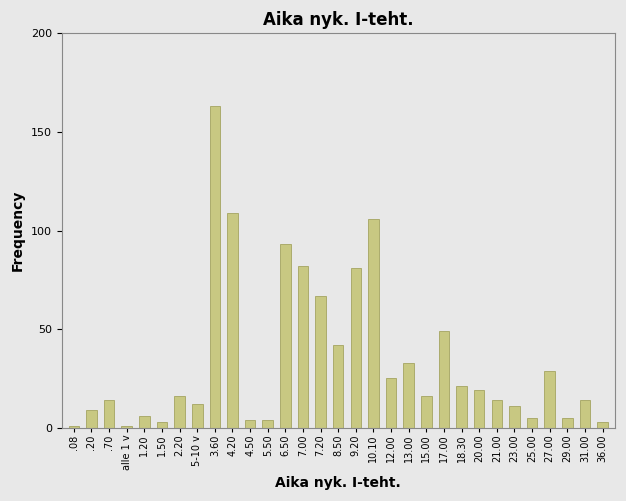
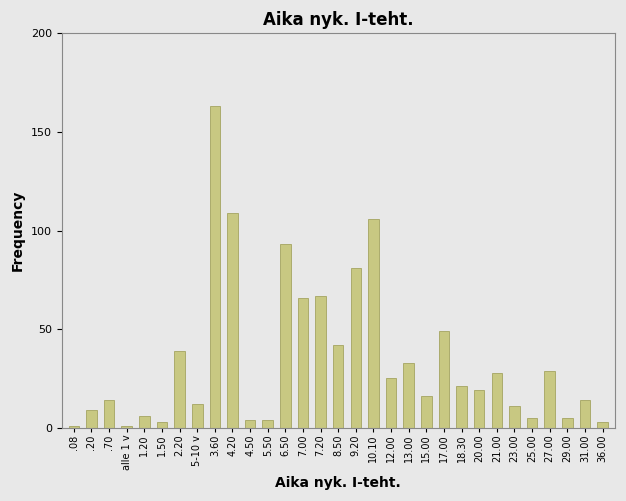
2.20: 16 -> 39
7.00: 82 -> 66
21.00: 14 -> 28
